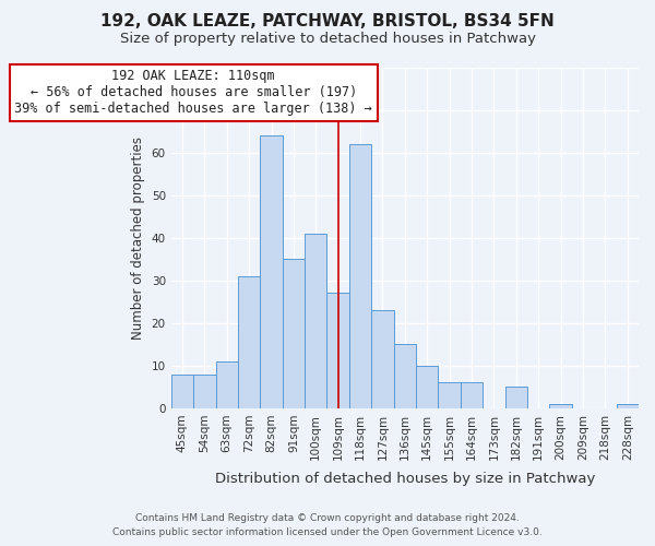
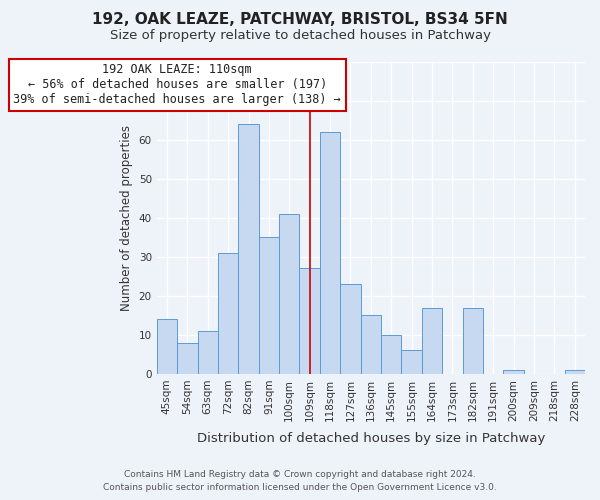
45sqm: 8 -> 14
164sqm: 6 -> 17
182sqm: 5 -> 17
